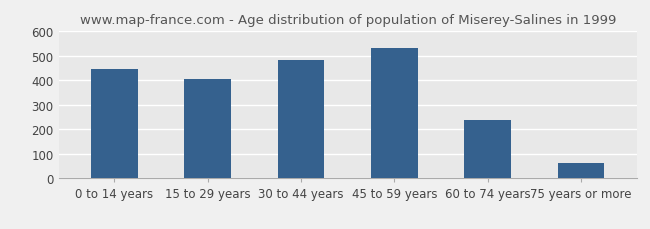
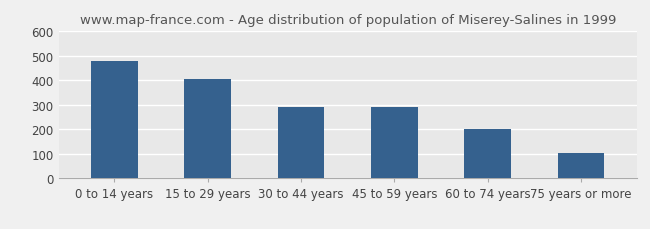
0 to 14 years: 447 -> 480
30 to 44 years: 481 -> 290
45 to 59 years: 530 -> 290
60 to 74 years: 240 -> 200
75 years or more: 63 -> 105
